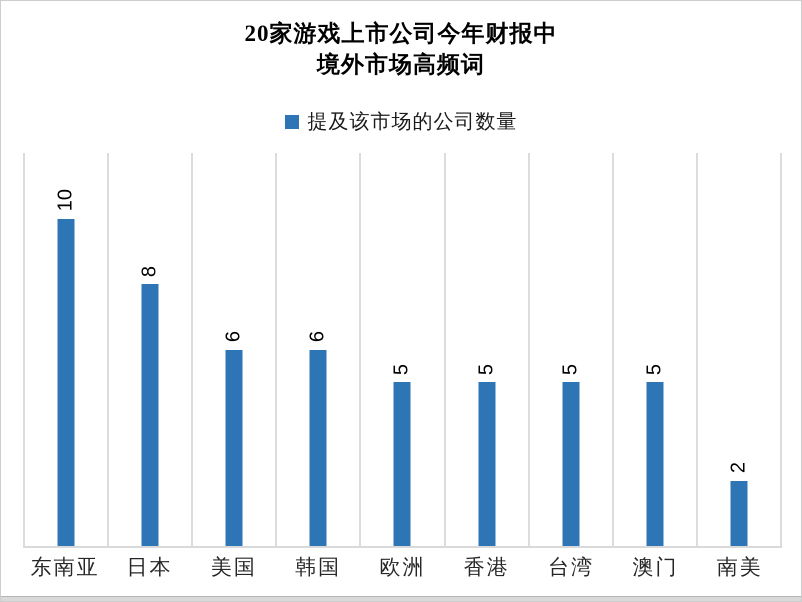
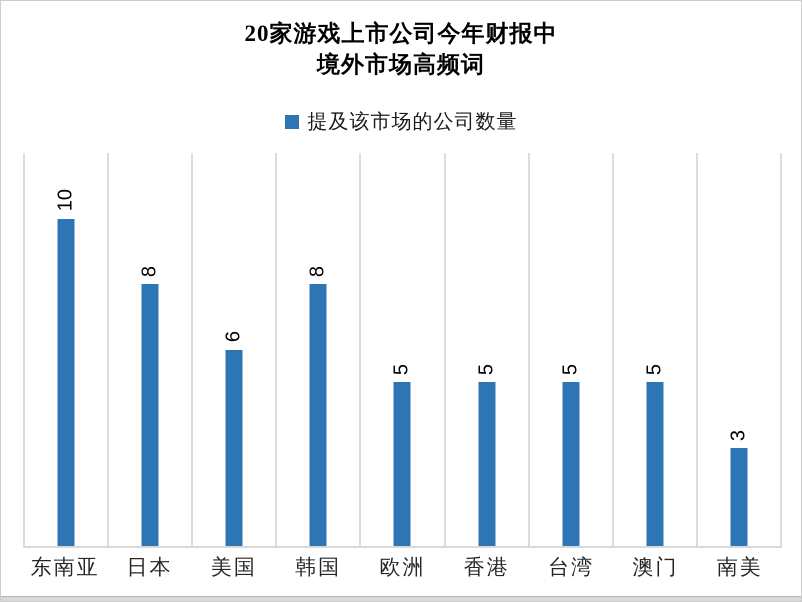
韩国: 6 -> 8
南美: 2 -> 3
